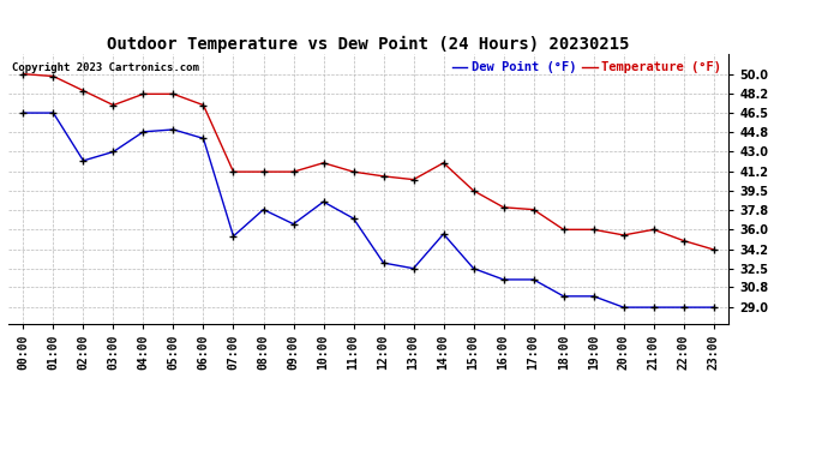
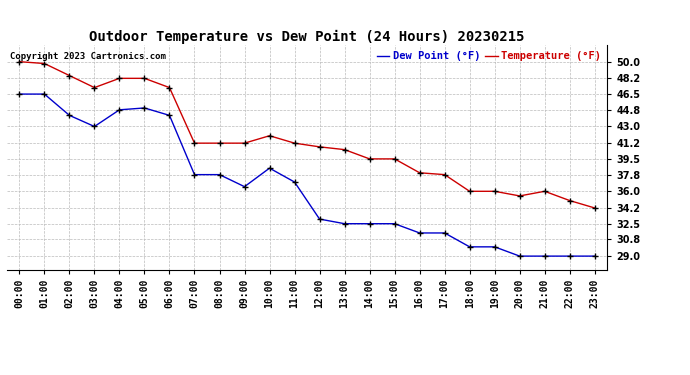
Dew Point (°F)/02:00: 42.2 -> 44.2
Dew Point (°F)/07:00: 35.4 -> 37.8
Temperature (°F)/14:00: 42.0 -> 39.5
Dew Point (°F)/14:00: 35.6 -> 32.5
